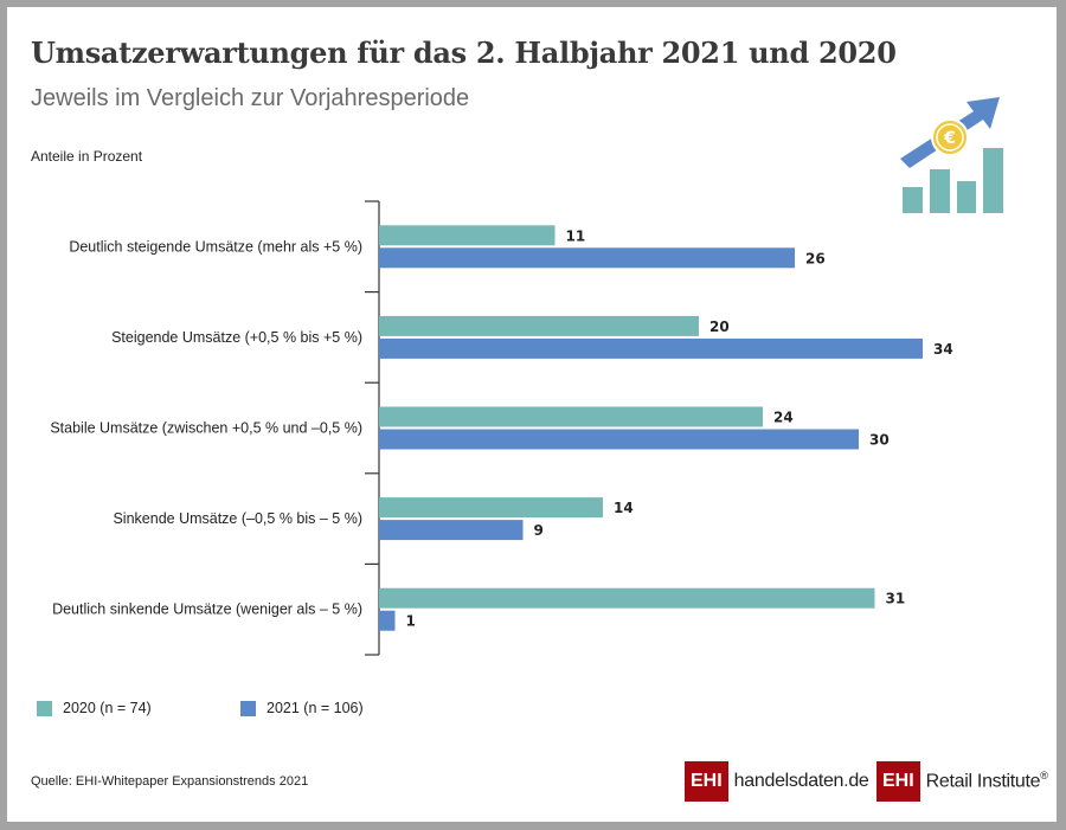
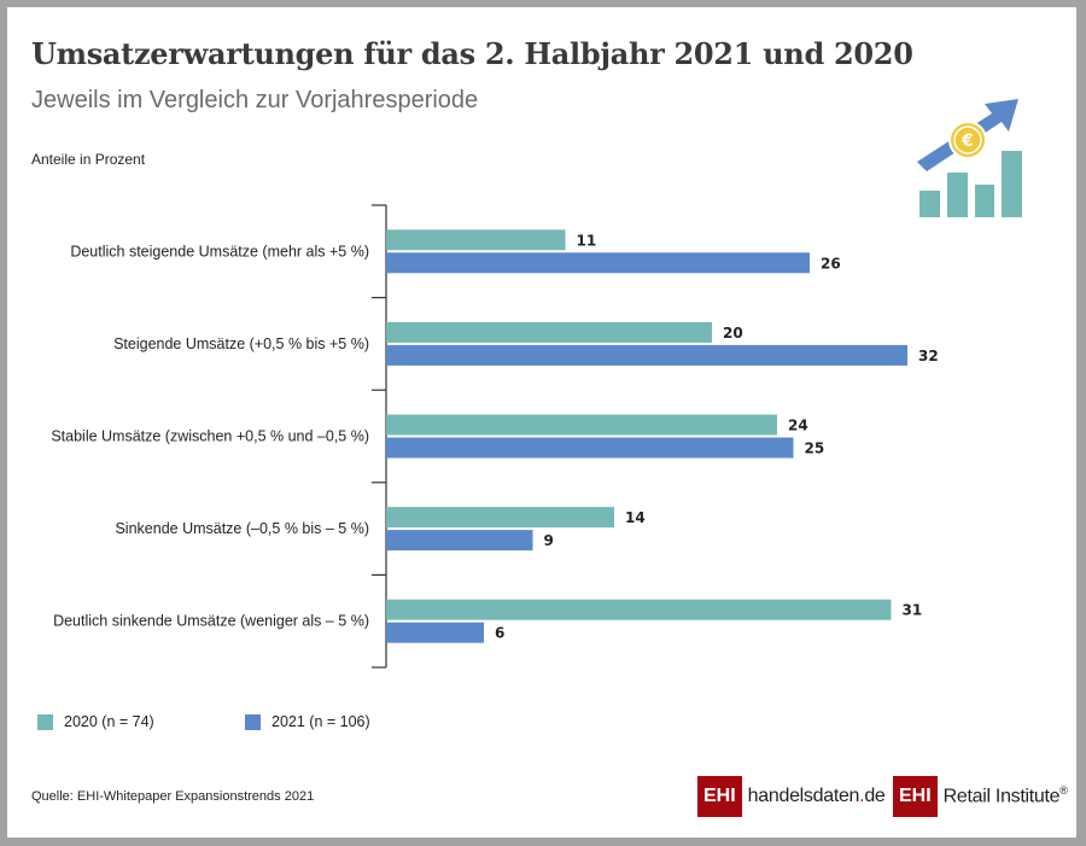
2021 (n = 106)/Steigende Umsätze (+0,5 % bis +5 %): 34 -> 32
2021 (n = 106)/Stabile Umsätze (zwischen +0,5 % und –0,5 %): 30 -> 25
2021 (n = 106)/Deutlich sinkende Umsätze (weniger als – 5 %): 1 -> 6
